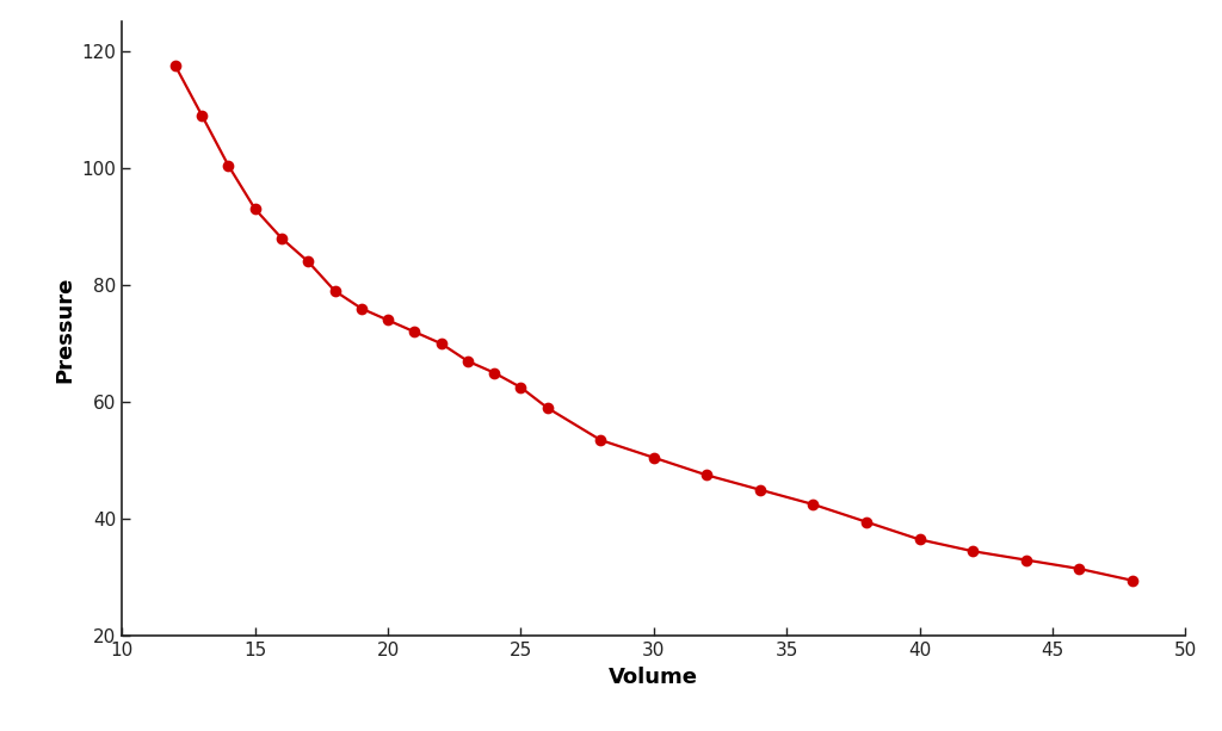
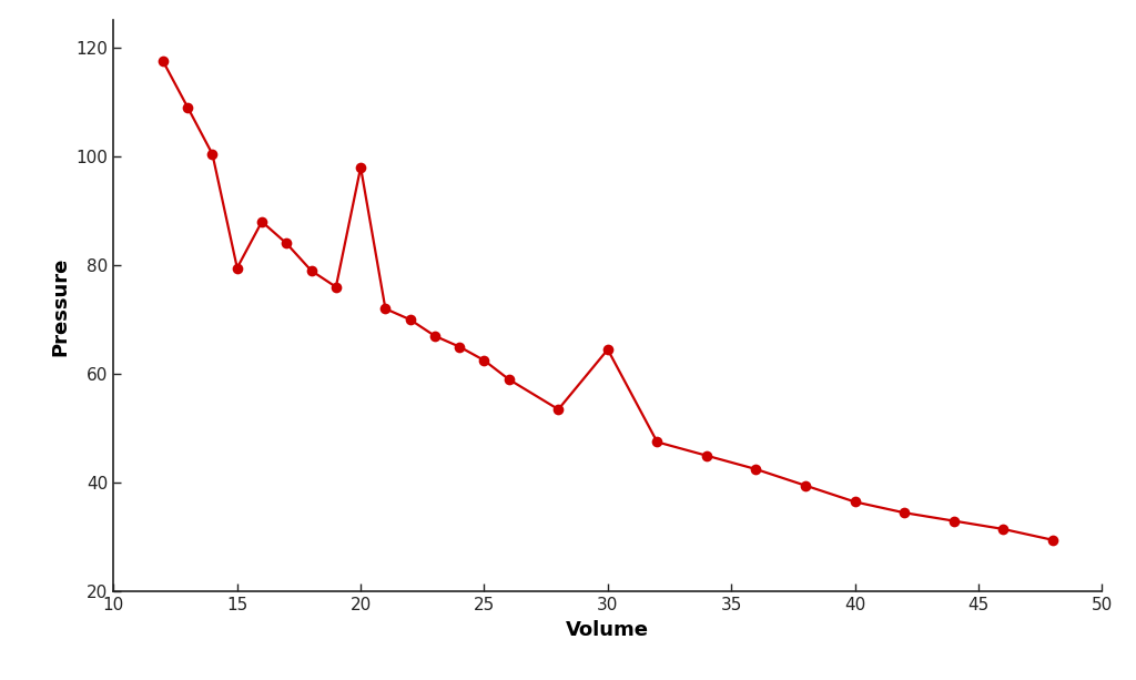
15: 93.0 -> 79.5
20: 74.0 -> 98.0
30: 50.5 -> 64.5
